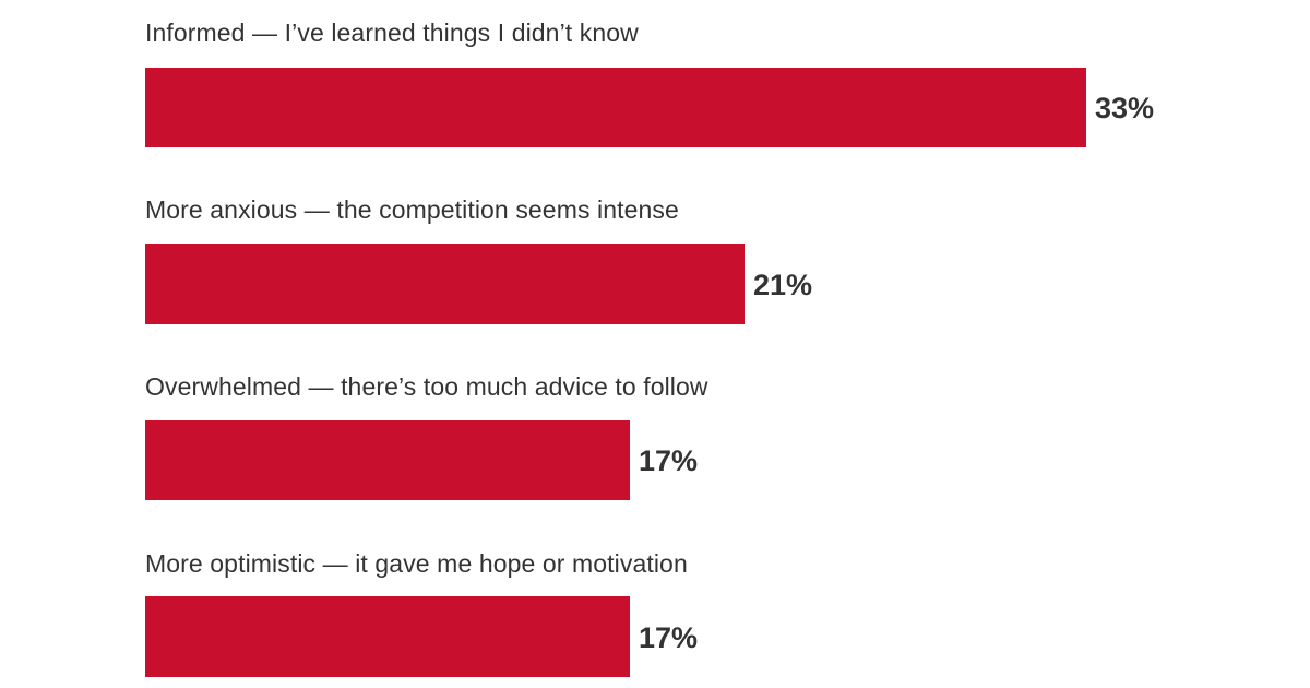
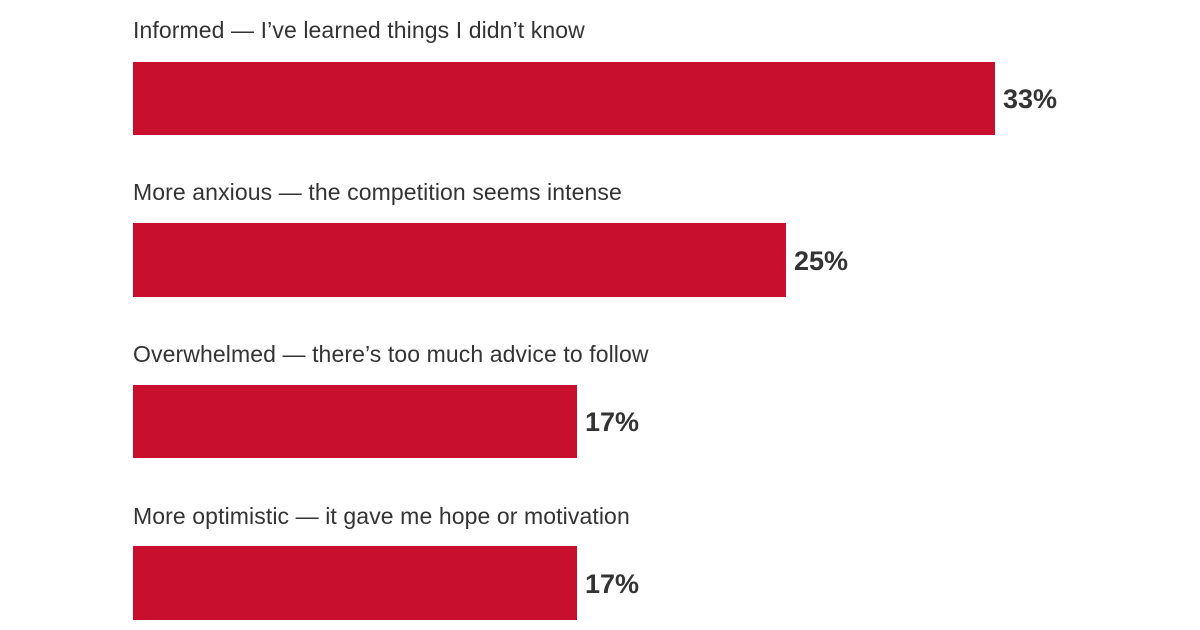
More anxious — the competition seems intense: 21% -> 25%
